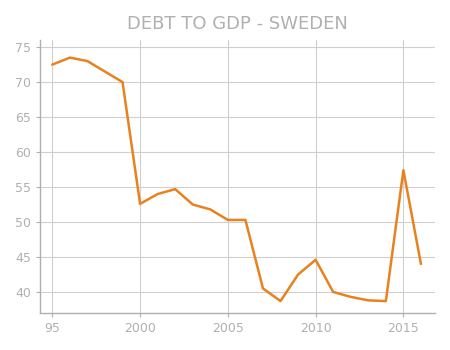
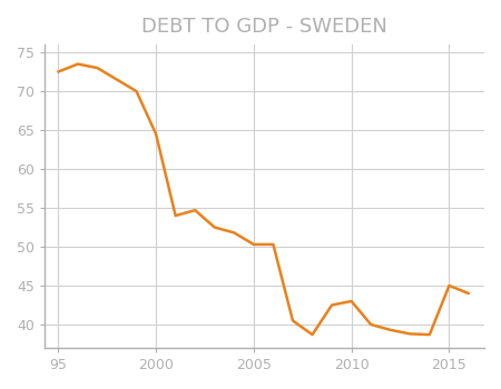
2000: 52.6 -> 64.5
2010: 44.6 -> 43.0
2015: 57.4 -> 45.0
